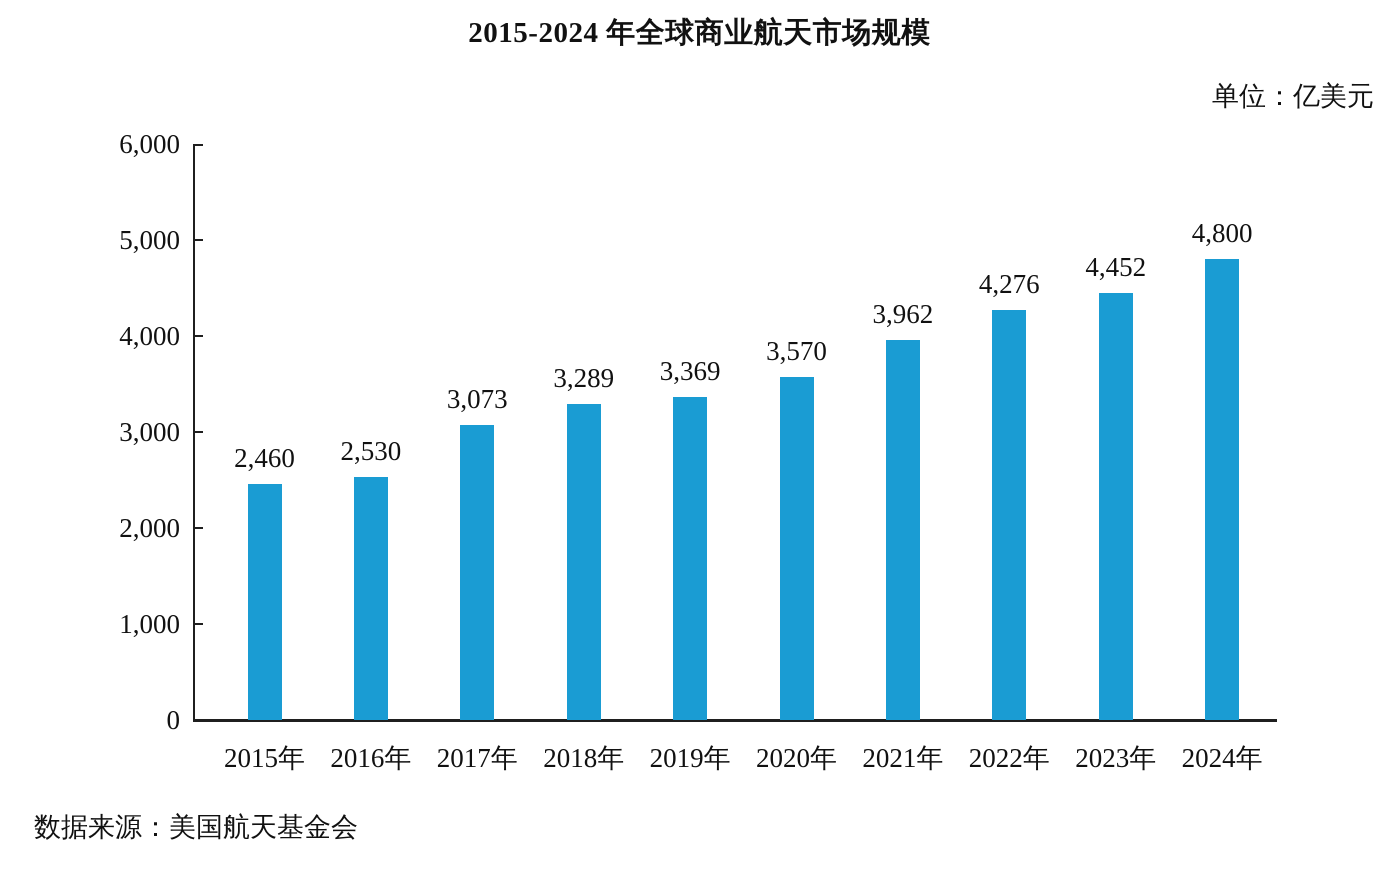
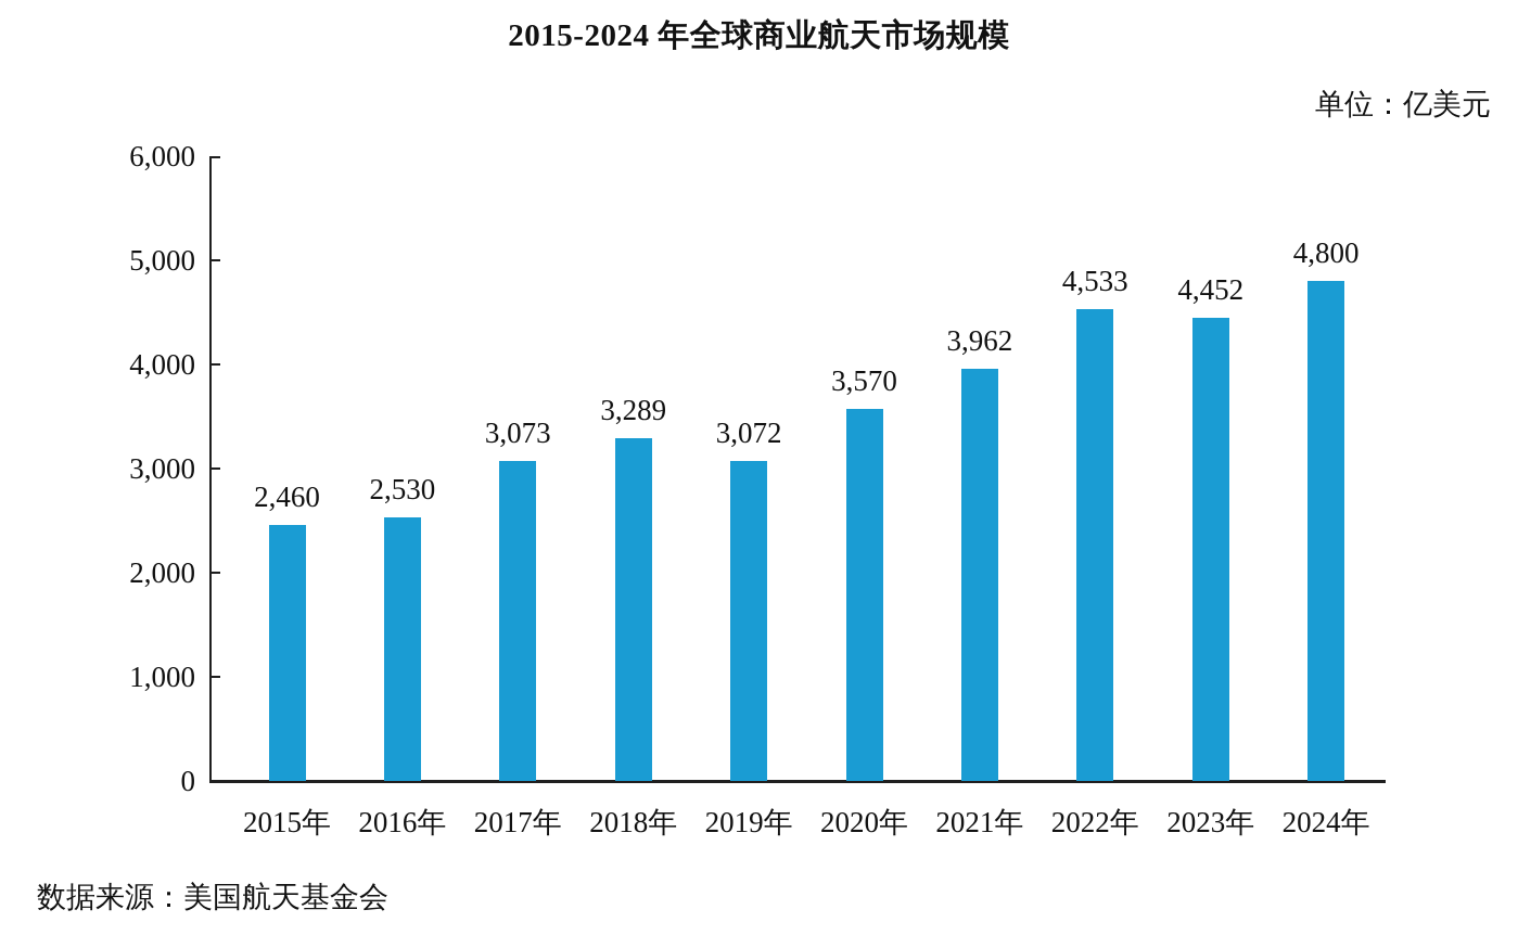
2019年: 3,369 -> 3,072
2022年: 4,276 -> 4,533
